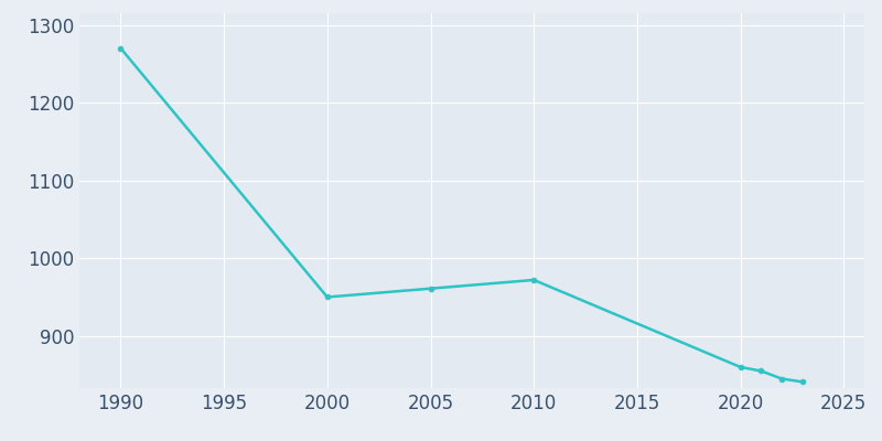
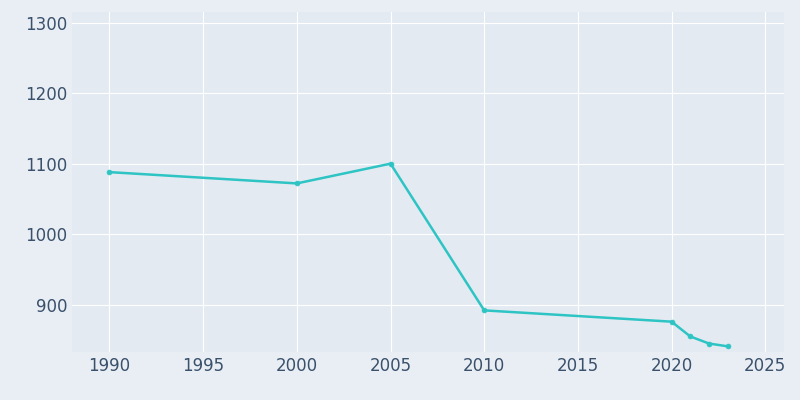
1990: 1270 -> 1088
2000: 950 -> 1072
2005: 961 -> 1100
2010: 972 -> 892
2020: 860 -> 876
